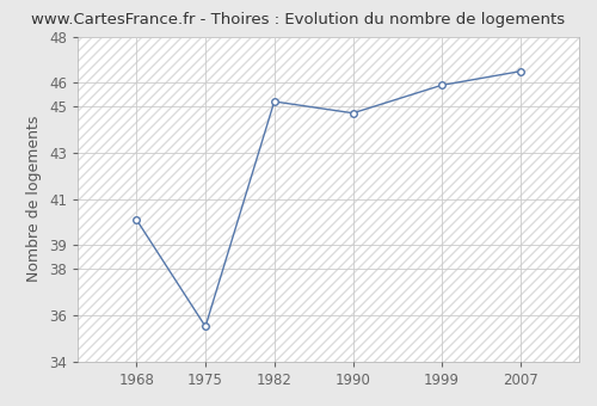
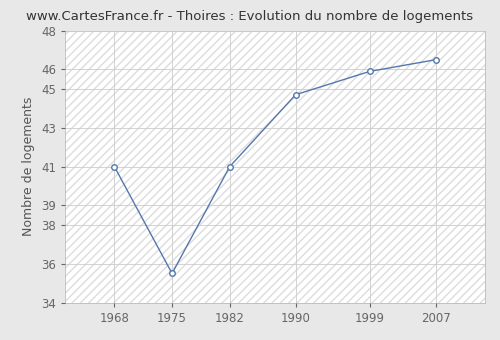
1968: 40.1 -> 41.0
1982: 45.2 -> 41.0
